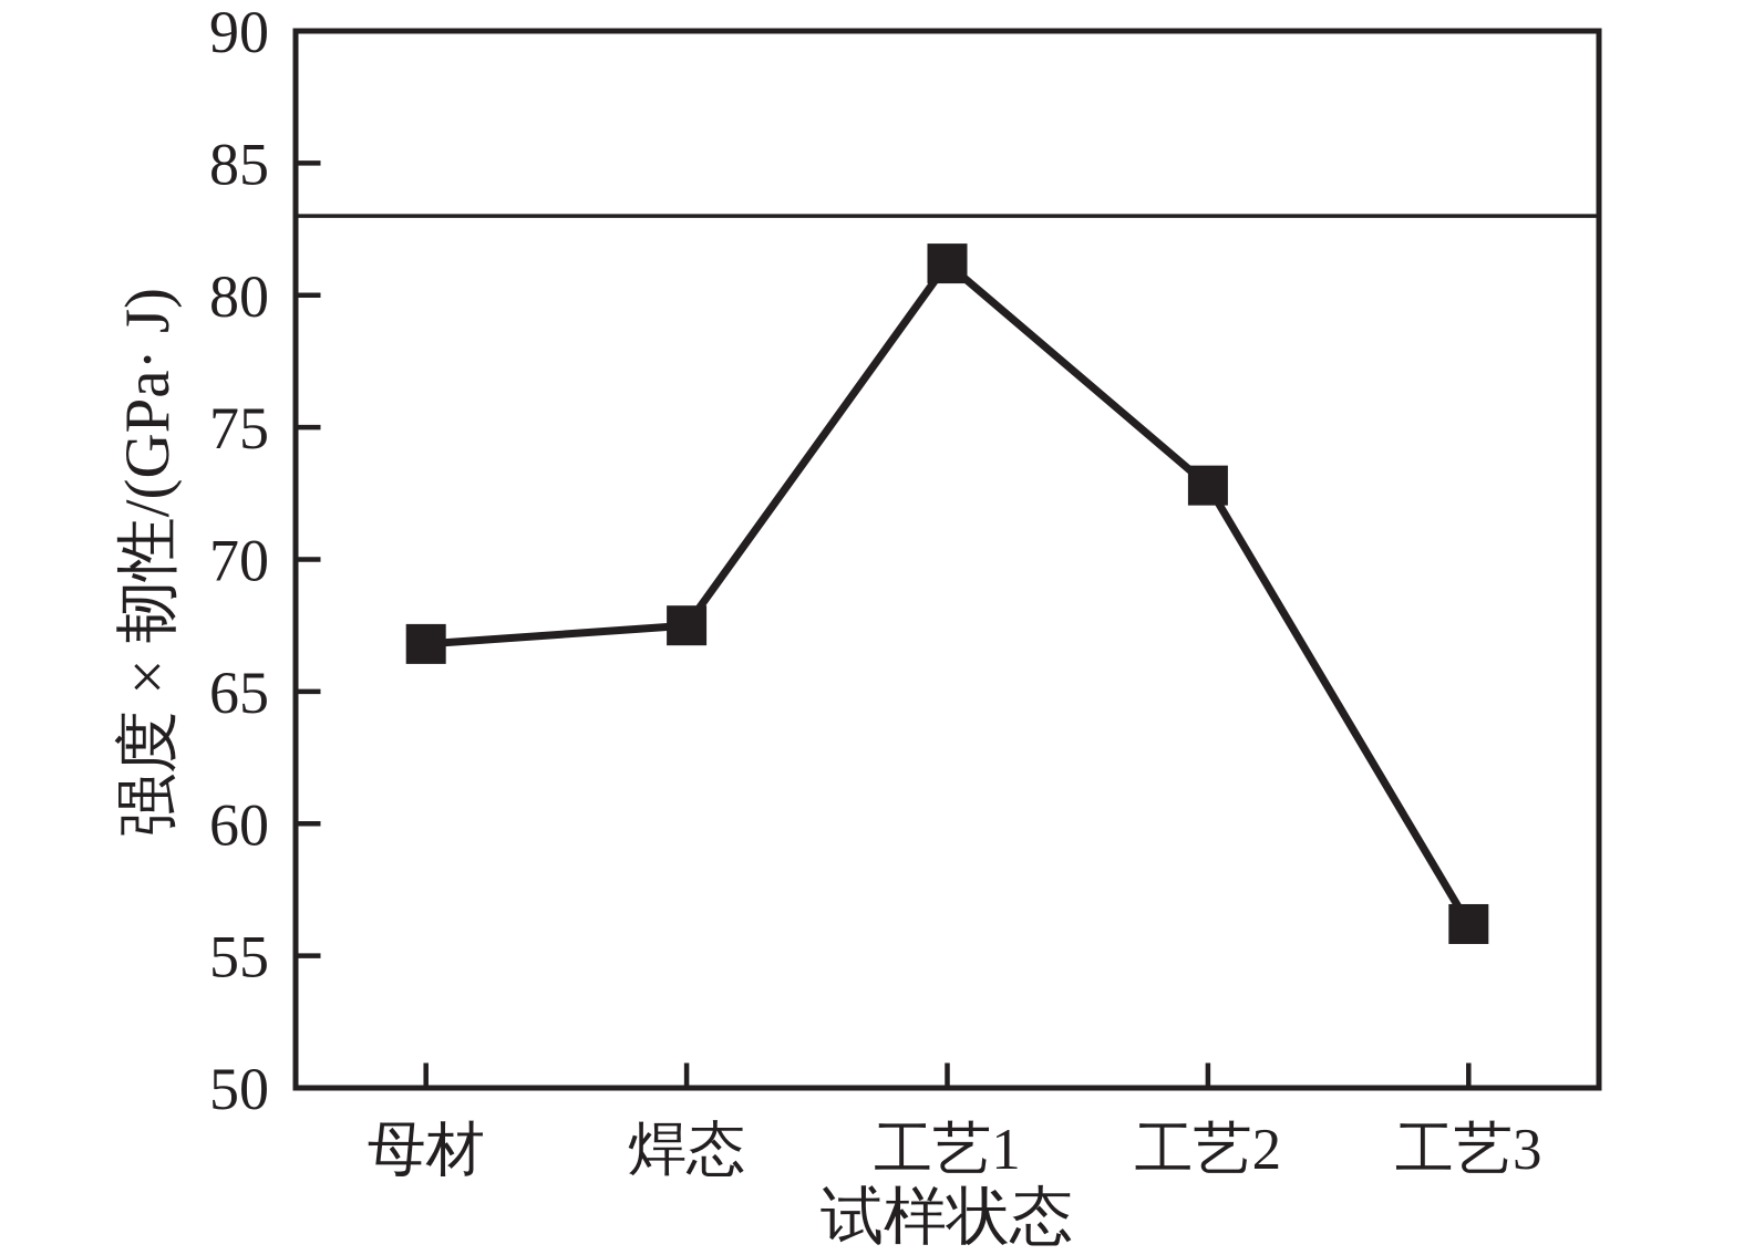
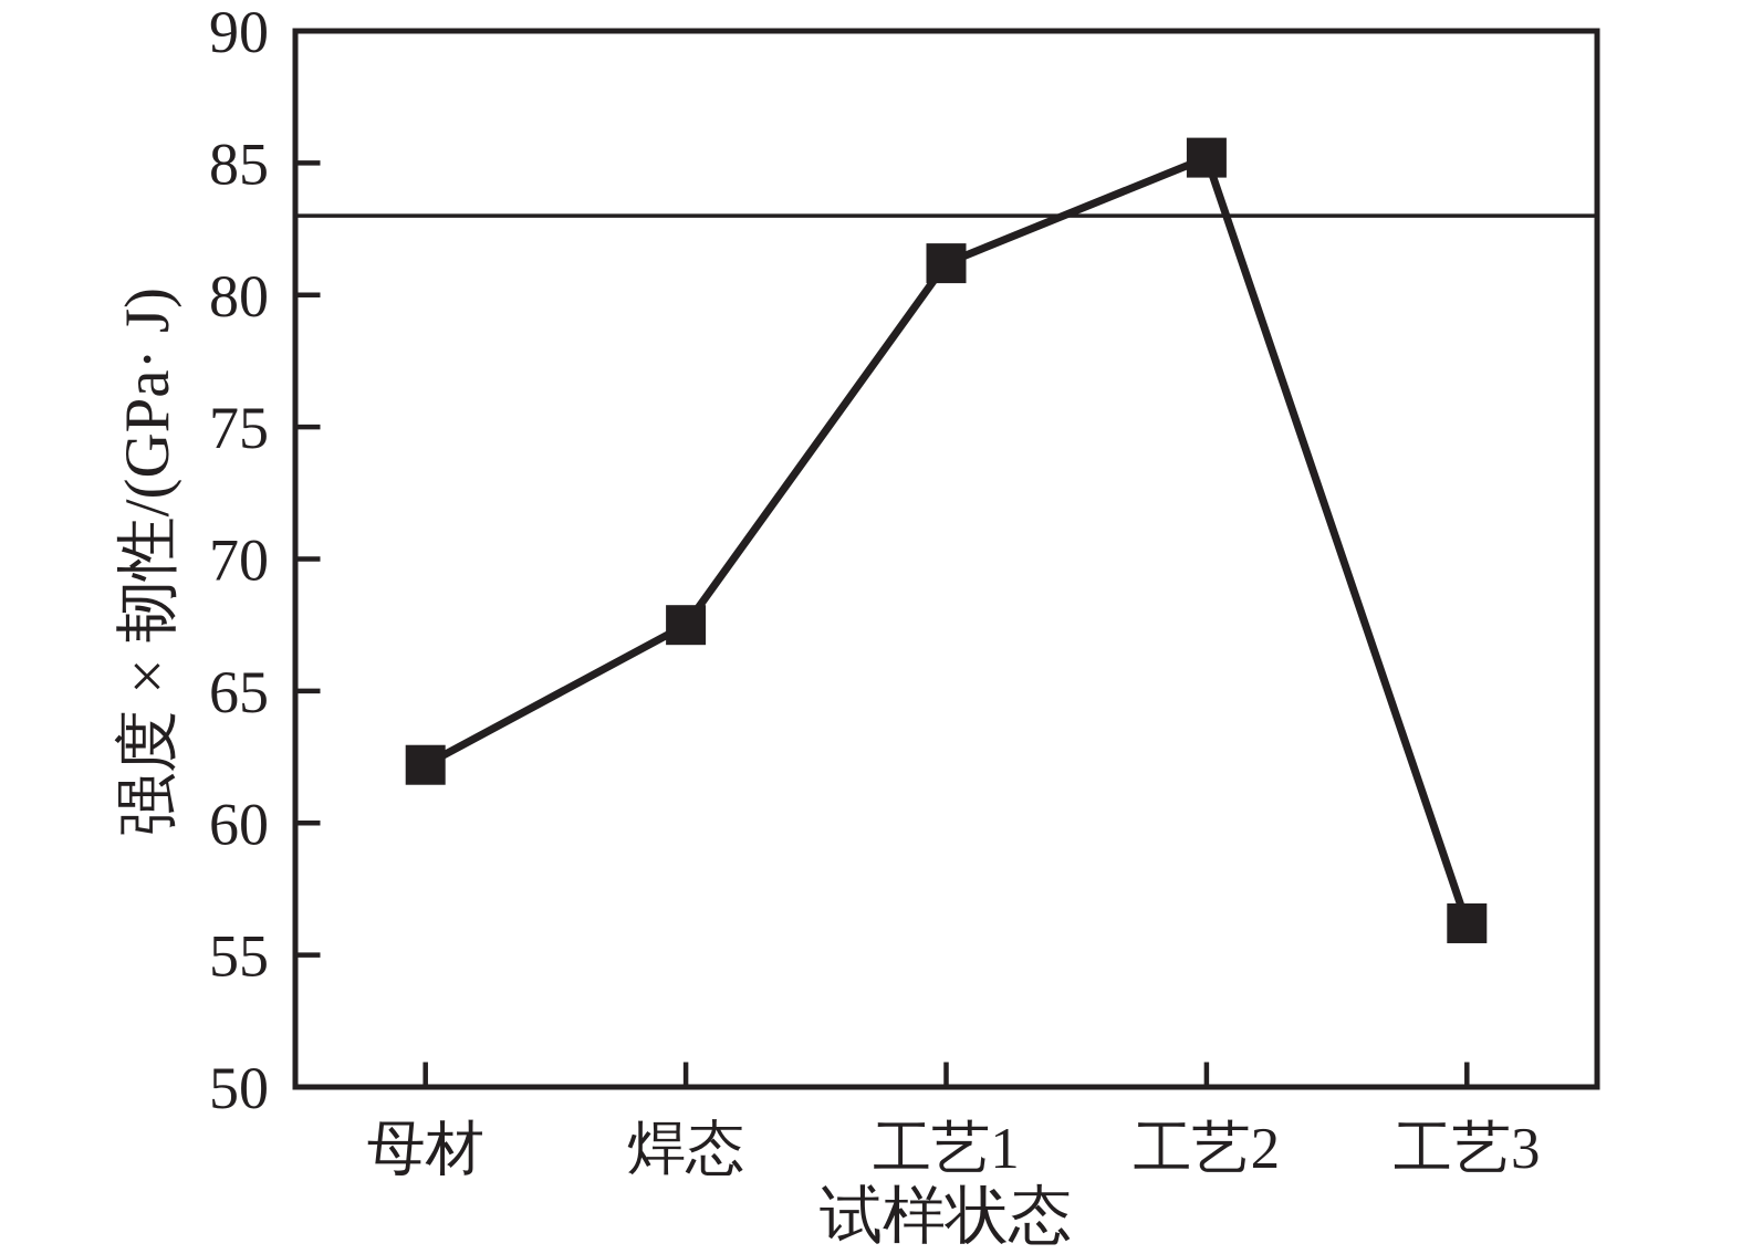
母材: 66.8 -> 62.2
工艺2: 72.8 -> 85.2
